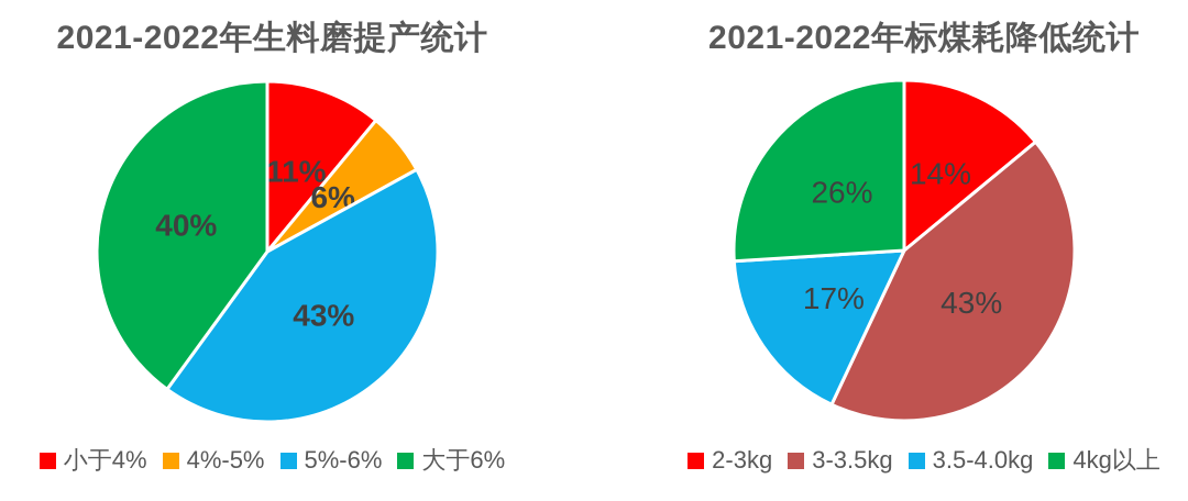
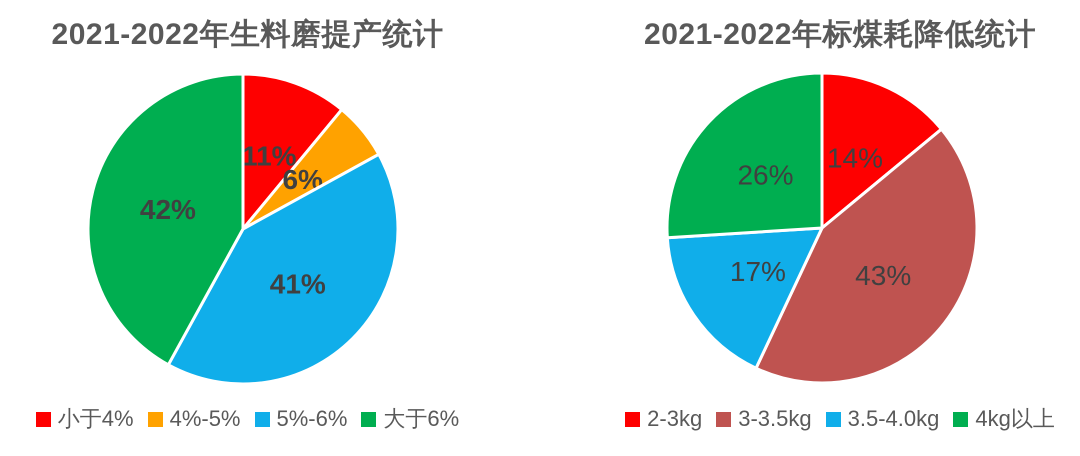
2021-2022年生料磨提产统计/5%-6%: 43% -> 41%
2021-2022年生料磨提产统计/大于6%: 40% -> 42%
